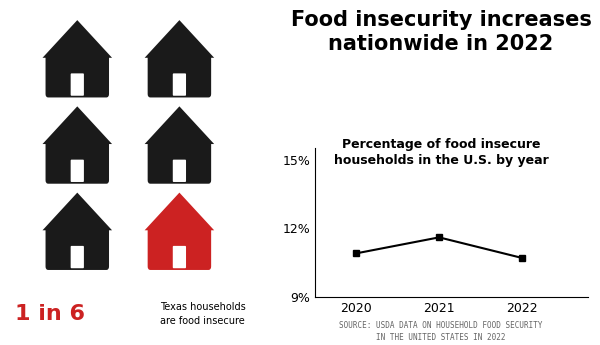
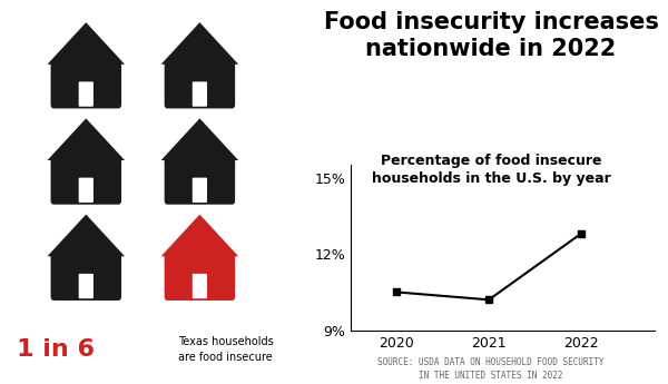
2020: 10.9% -> 10.5%
2021: 11.6% -> 10.2%
2022: 10.7% -> 12.8%
